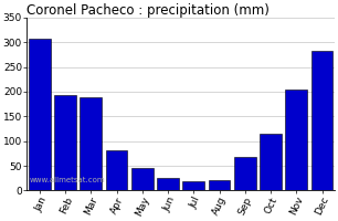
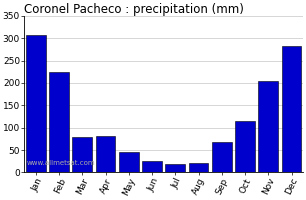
Feb: 193 -> 225
Mar: 188 -> 80
